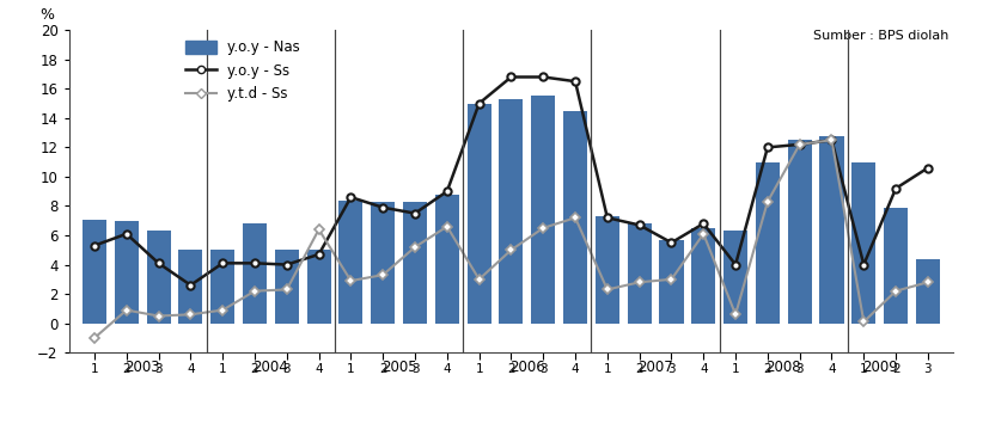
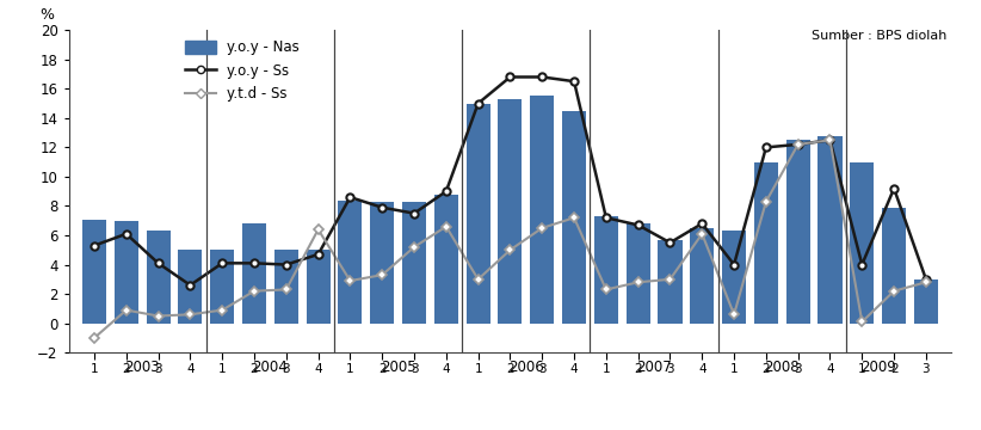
y.o.y - Nas/3: 4.4 -> 3.0
y.o.y - Ss/3: 10.6 -> 3.0
